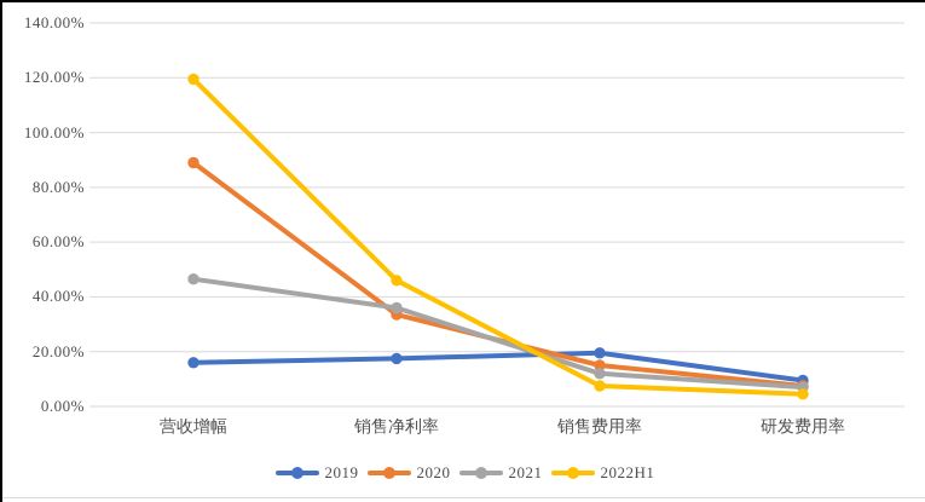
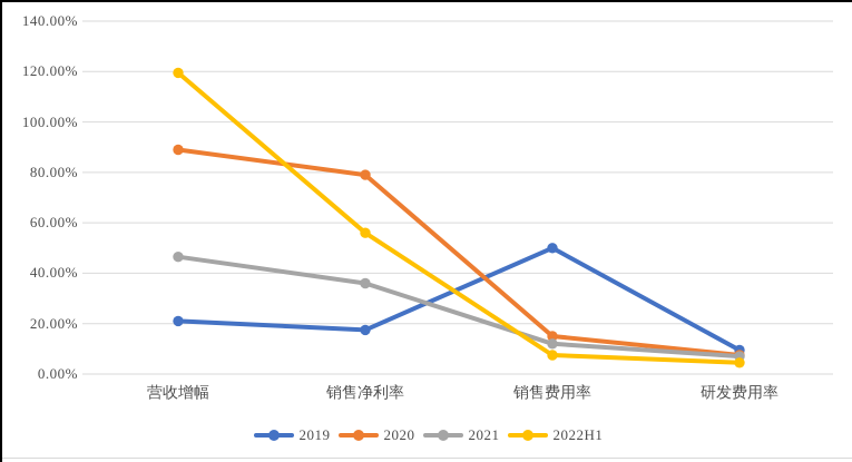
2019/营收增幅: 16% -> 21%
2020/销售净利率: 34% -> 79%
2022H1/销售净利率: 46% -> 56%
2019/销售费用率: 20% -> 50%
